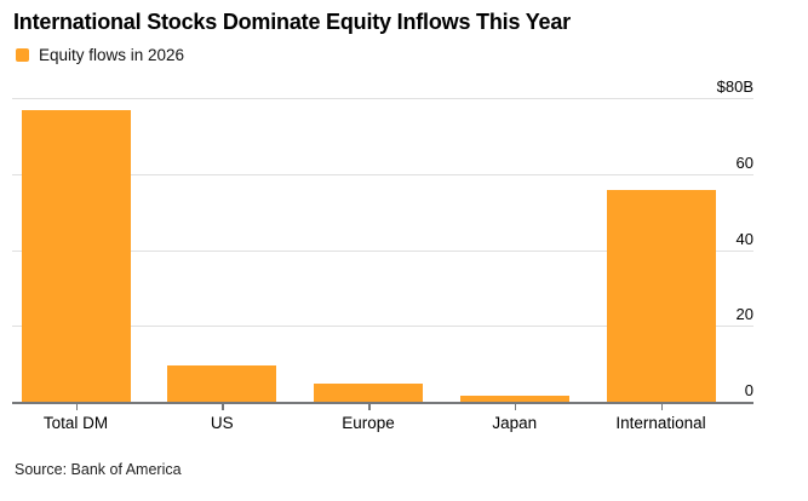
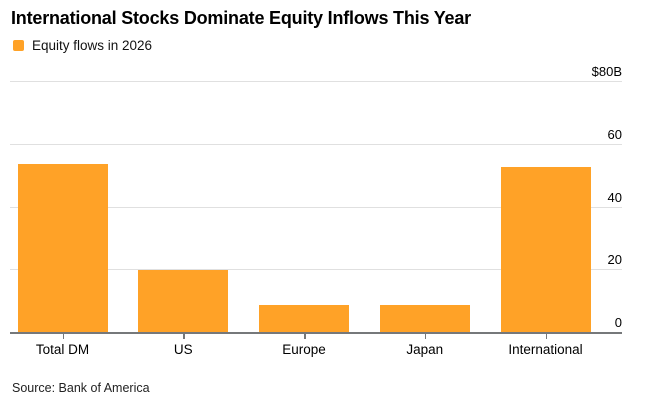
Total DM: $77B -> $54B
US: $10B -> $20B
Europe: $5B -> $9B
Japan: $2B -> $9B
International: $56B -> $53B
